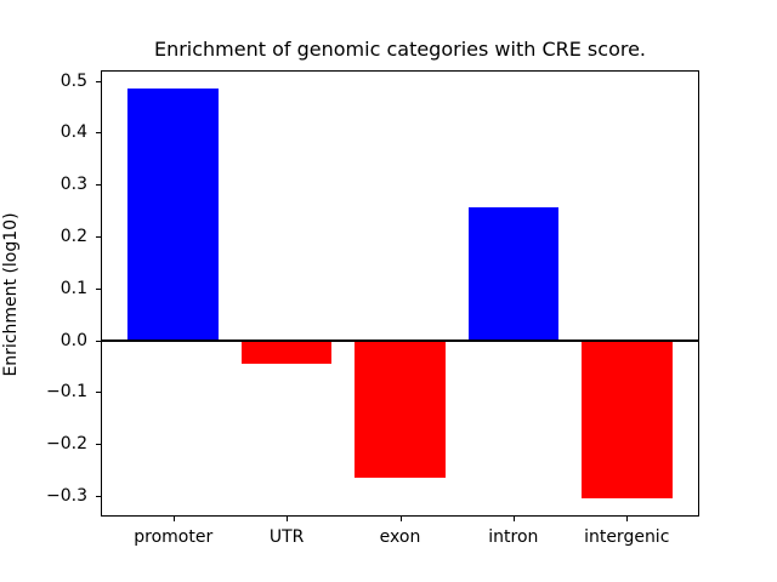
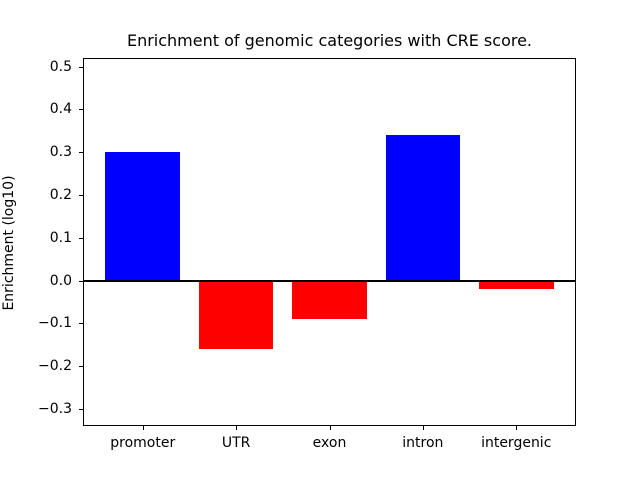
promoter: 0.48 -> 0.30
UTR: -0.04 -> -0.16
exon: -0.27 -> -0.09
intron: 0.26 -> 0.34
intergenic: -0.30 -> -0.02
